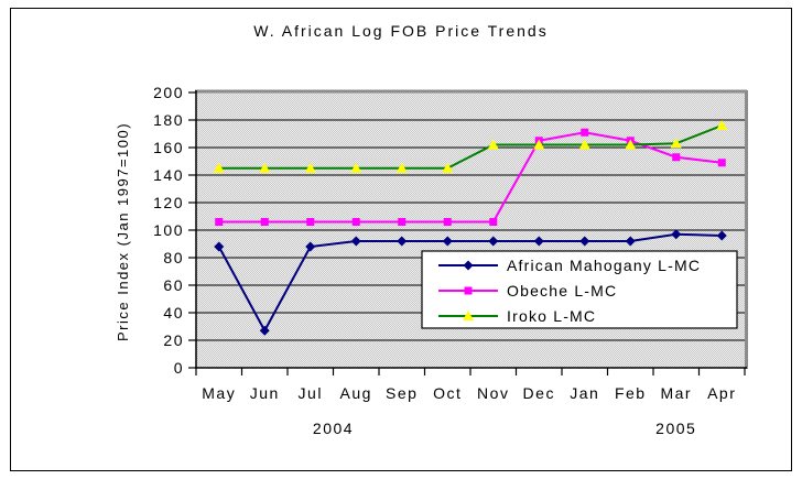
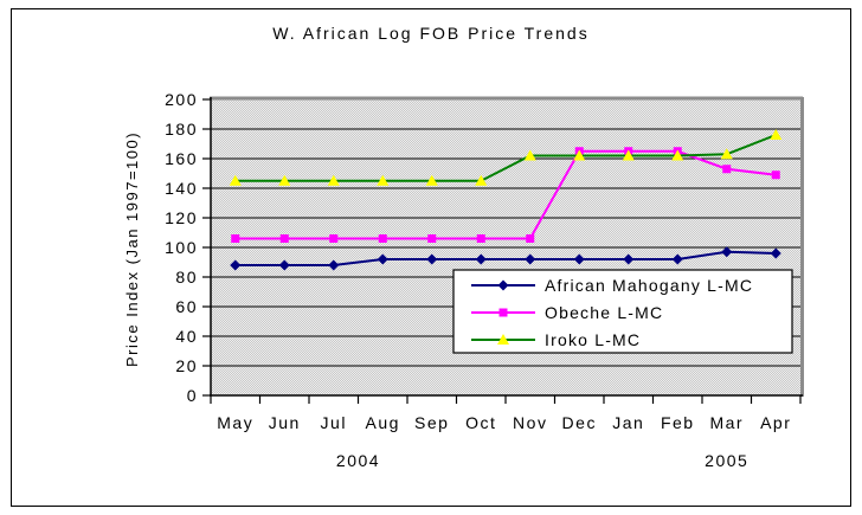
African Mahogany L-MC/Jun: 27 -> 88
Obeche L-MC/Jan: 171 -> 165
